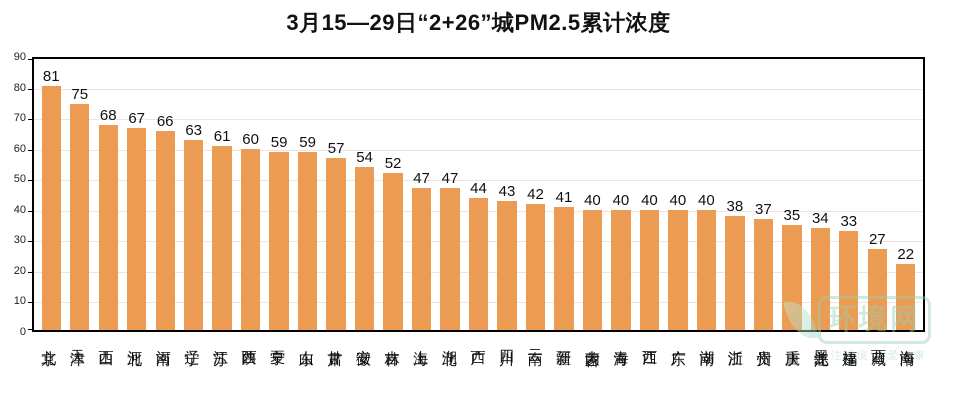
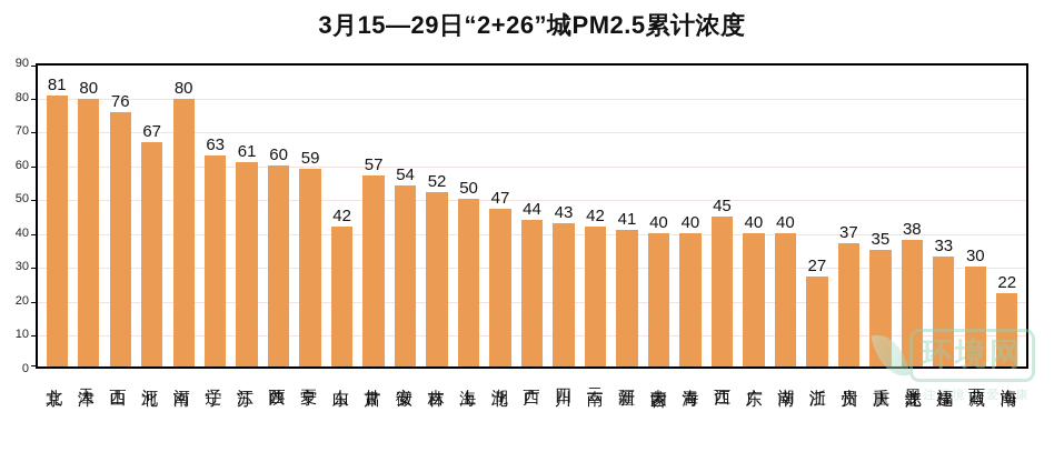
天津: 75 -> 80
山西: 68 -> 76
河南: 66 -> 80
山东: 59 -> 42
上海: 47 -> 50
江西: 40 -> 45
浙江: 38 -> 27
黑龙江: 34 -> 38
西藏: 27 -> 30
